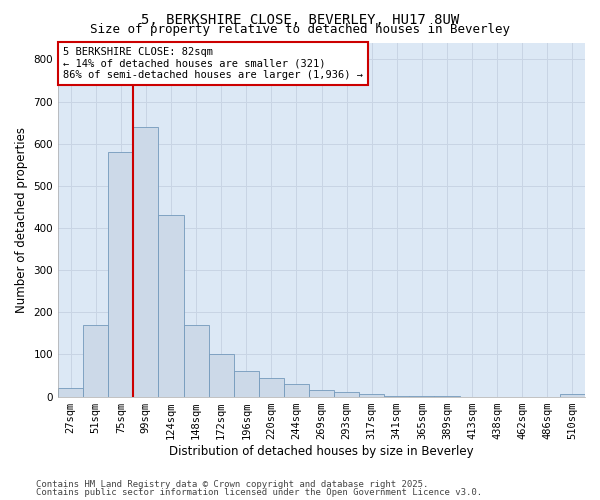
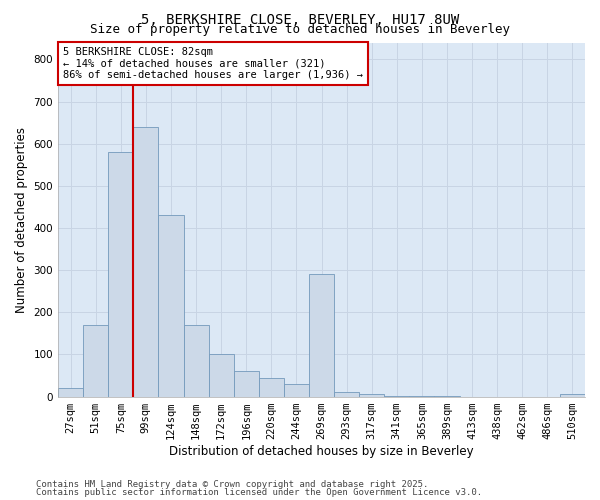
269sqm: 15 -> 290
